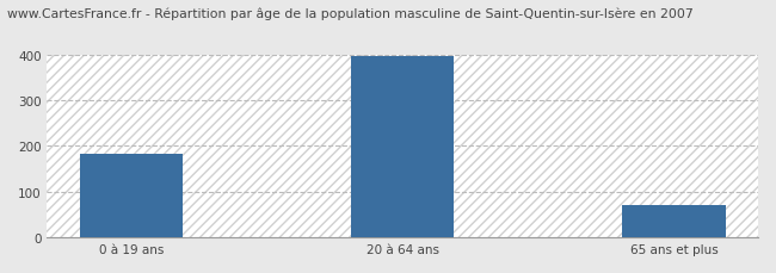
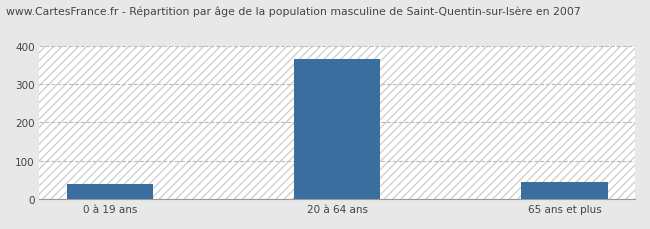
0 à 19 ans: 183 -> 40
20 à 64 ans: 397 -> 365
65 ans et plus: 70 -> 45
